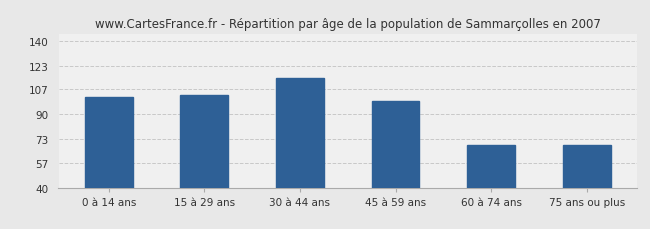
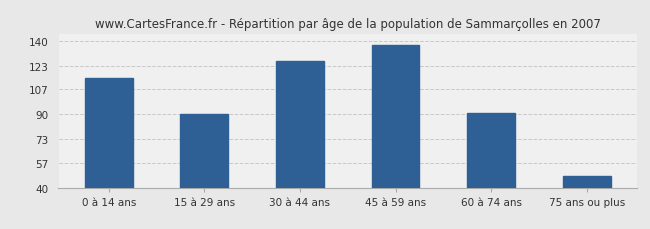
0 à 14 ans: 102 -> 115
15 à 29 ans: 103 -> 90
30 à 44 ans: 115 -> 126
45 à 59 ans: 99 -> 137
60 à 74 ans: 69 -> 91
75 ans ou plus: 69 -> 48
